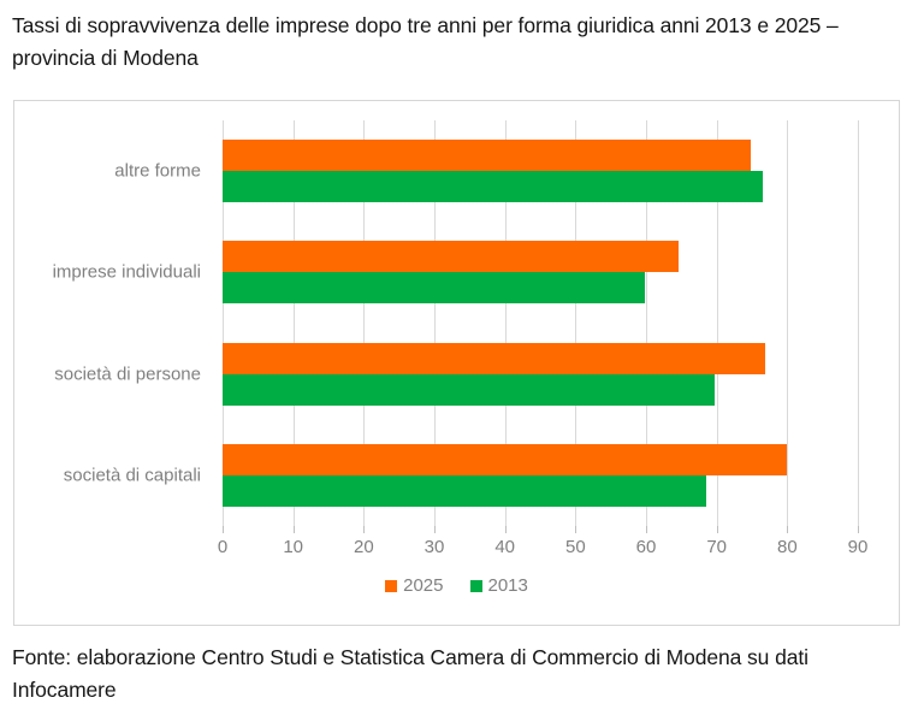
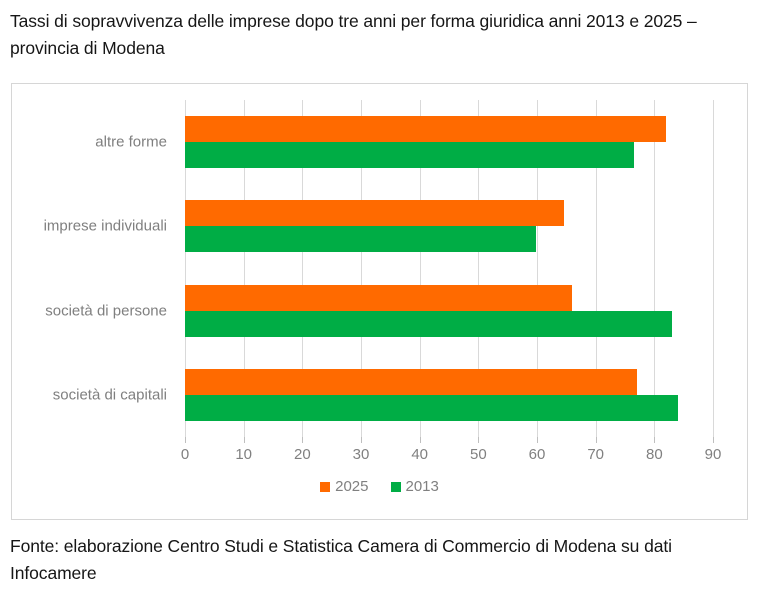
2025/altre forme: 75 -> 82
2025/società di persone: 77 -> 66
2013/società di persone: 70 -> 83
2025/società di capitali: 80 -> 77
2013/società di capitali: 68 -> 84
